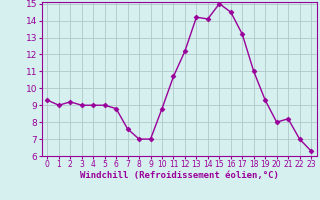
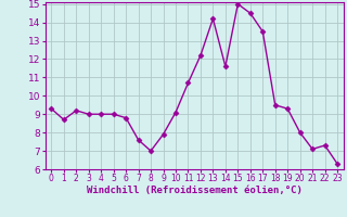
1: 9.0 -> 8.7
9: 7.0 -> 7.9
10: 8.8 -> 9.1
14: 14.1 -> 11.6
17: 13.2 -> 13.5
18: 11.0 -> 9.5
21: 8.2 -> 7.1
22: 7.0 -> 7.3
